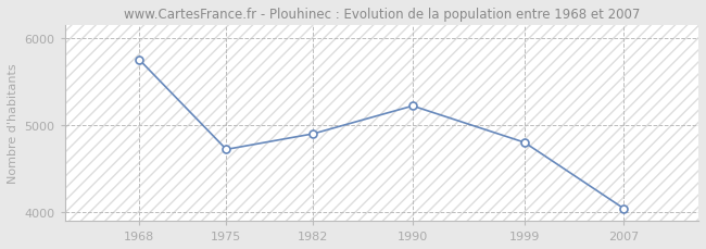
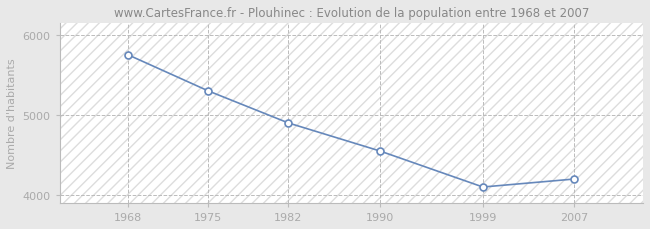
1975: 4720 -> 5300
1990: 5220 -> 4550
1999: 4800 -> 4100
2007: 4040 -> 4200
